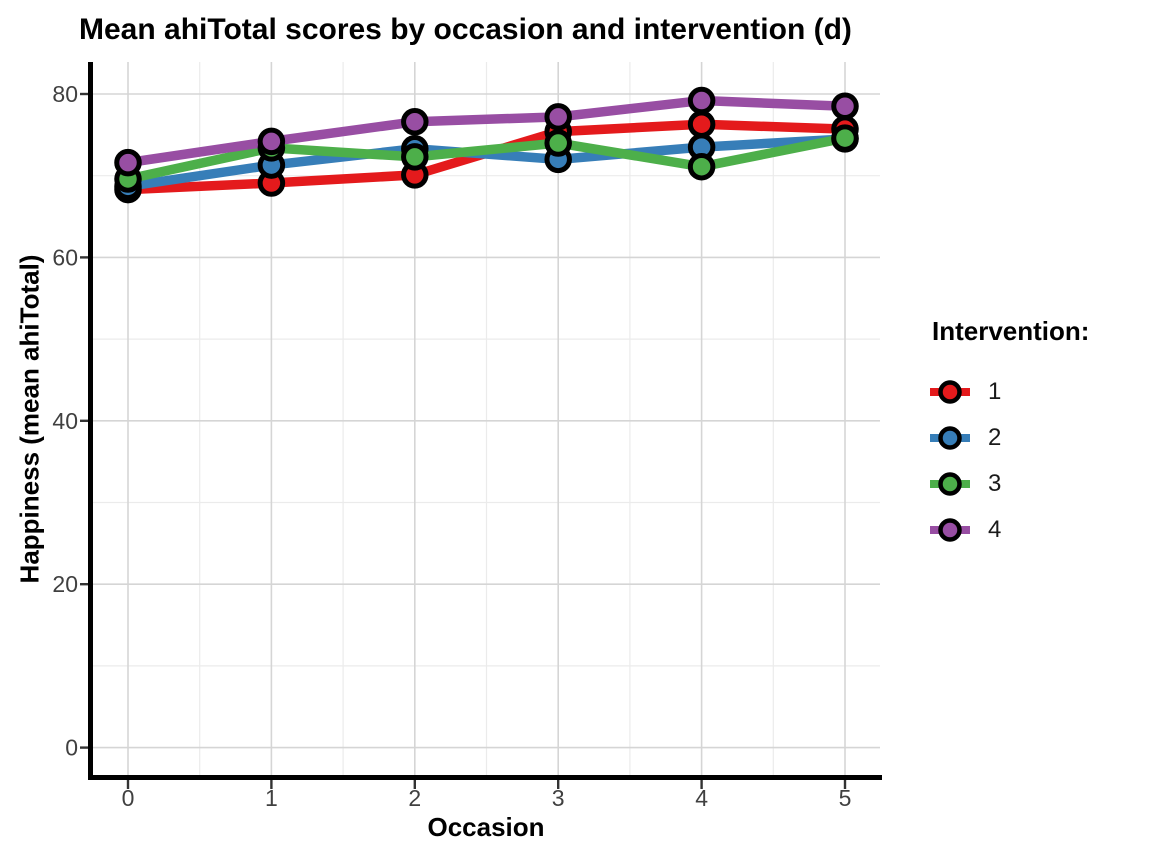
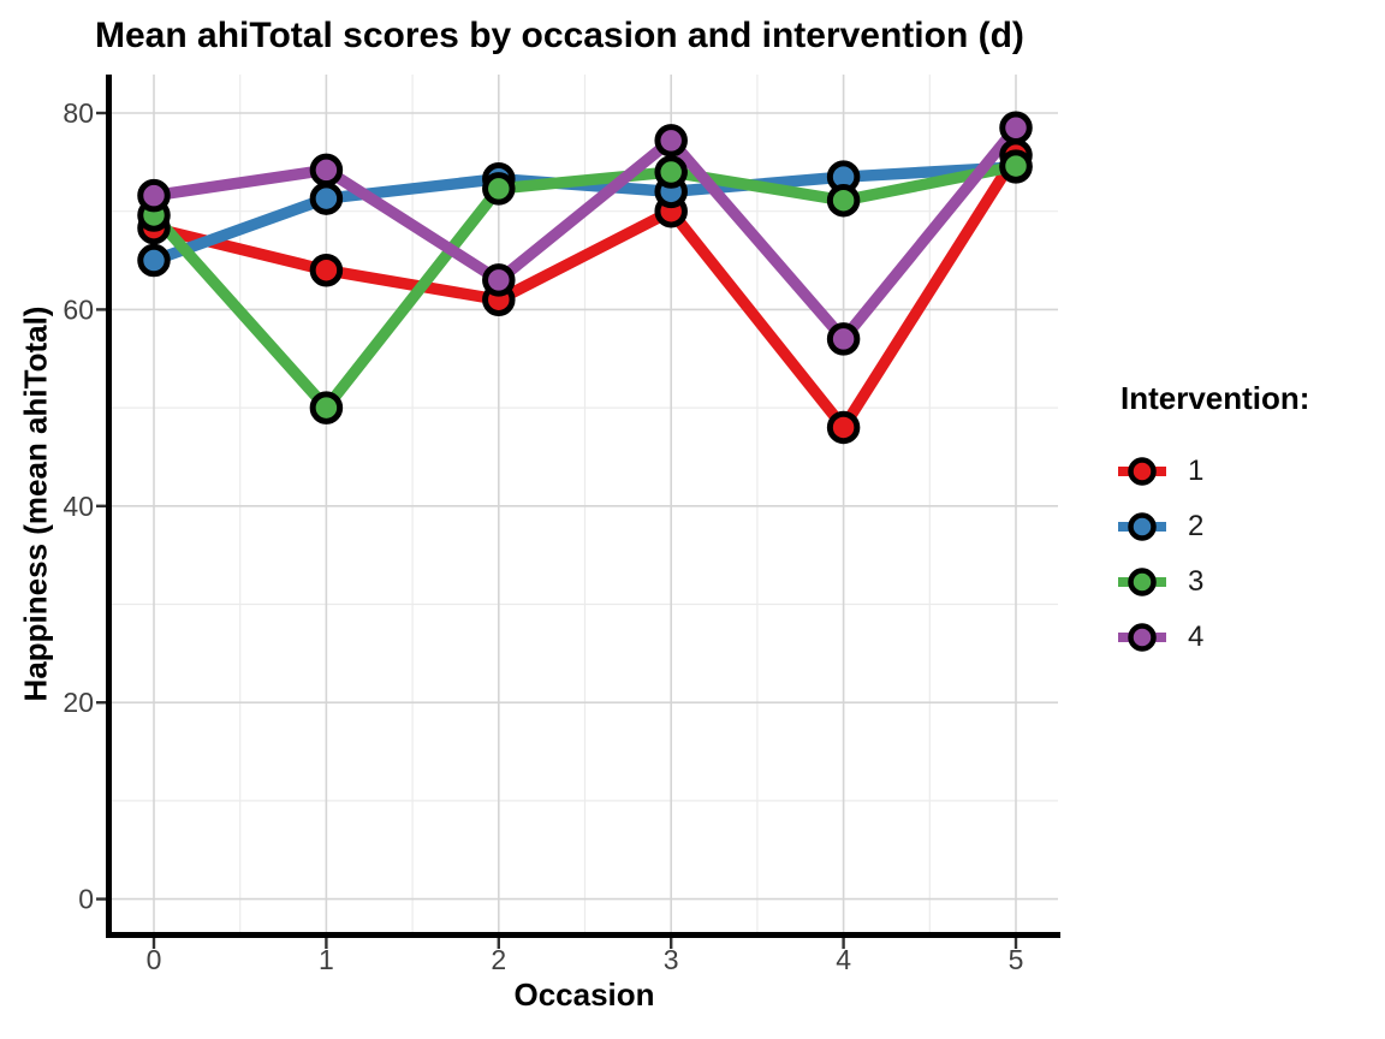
2/0: 69 -> 65
1/1: 69 -> 64
3/1: 73 -> 50
1/2: 70 -> 61
4/2: 77 -> 63
1/3: 75 -> 70
1/4: 76 -> 48
4/4: 79 -> 57
